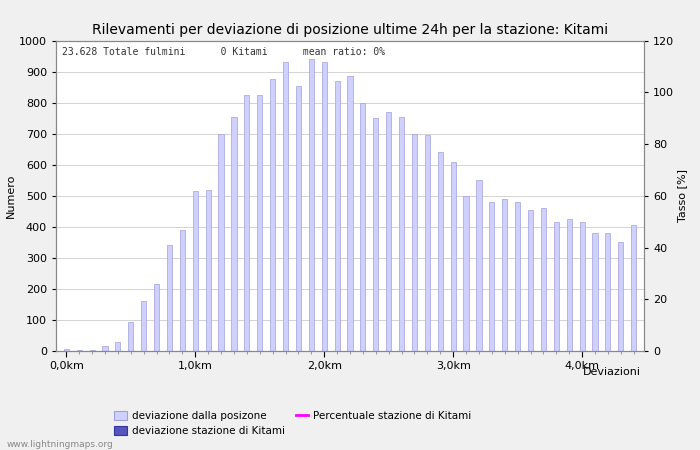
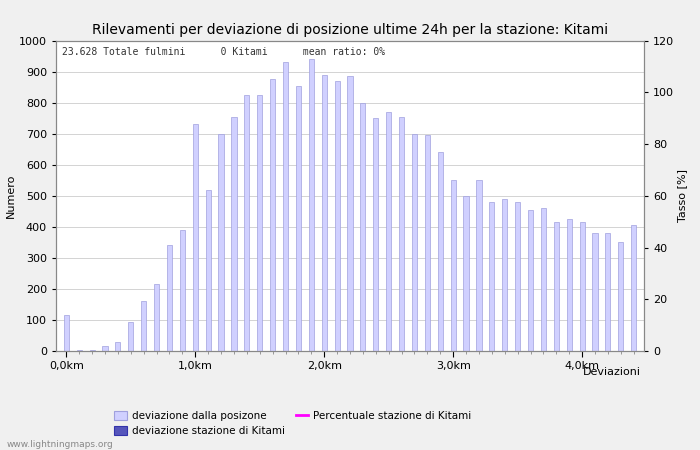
0,0km: 5 -> 115
1,0km: 515 -> 730
2,0km: 930 -> 890
3,0km: 610 -> 550
